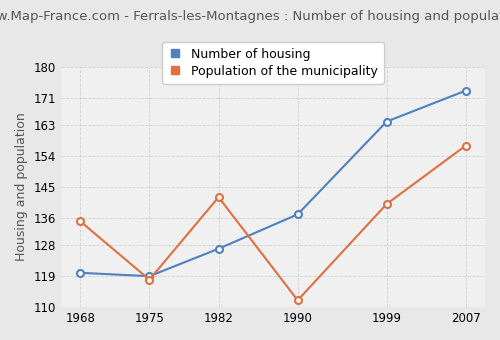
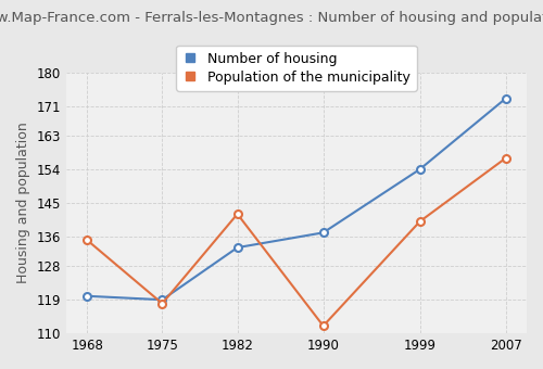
Number of housing/1982: 127 -> 133
Number of housing/1999: 164 -> 154
